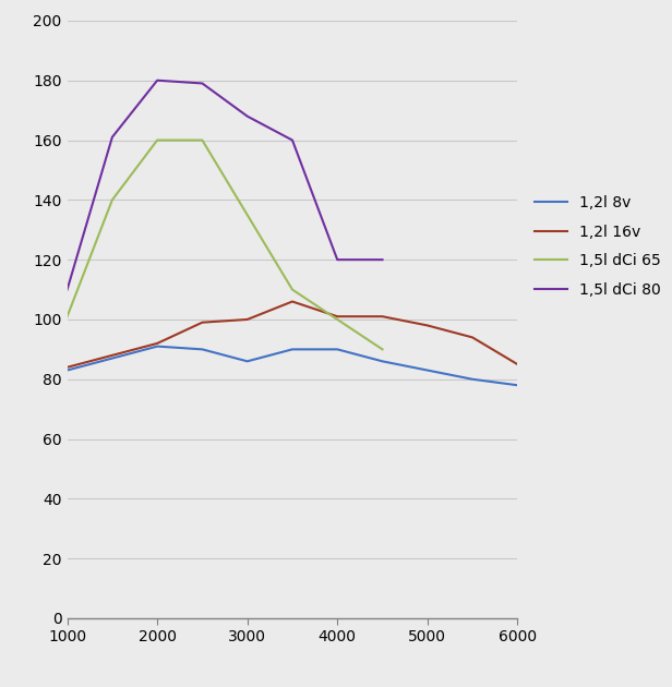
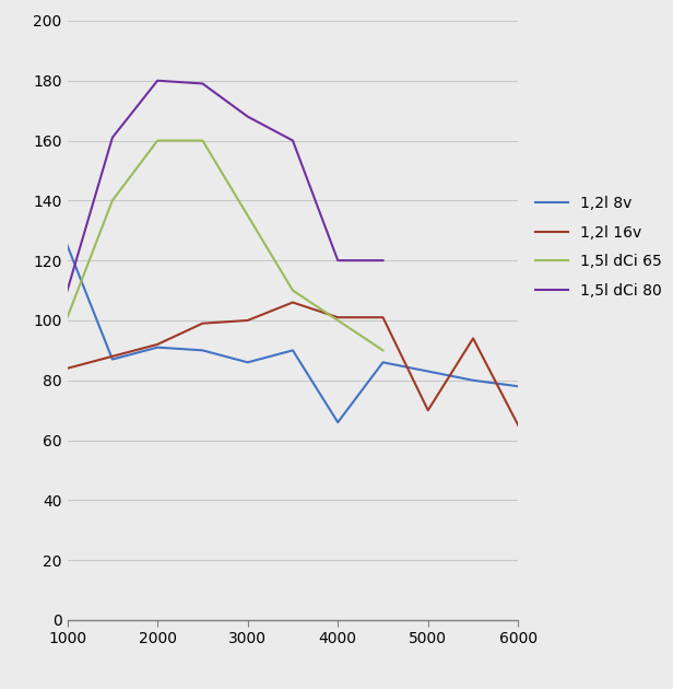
1,2l 8v/1000: 83 -> 125
1,2l 8v/4000: 90 -> 66
1,2l 16v/5000: 98 -> 70
1,2l 16v/6000: 85 -> 65
